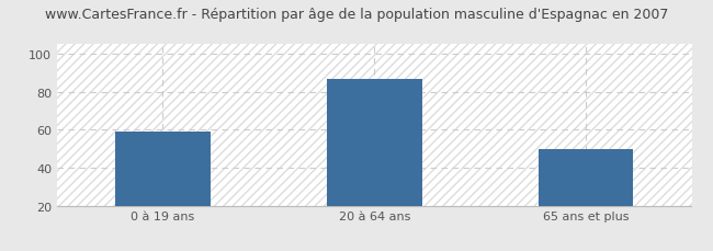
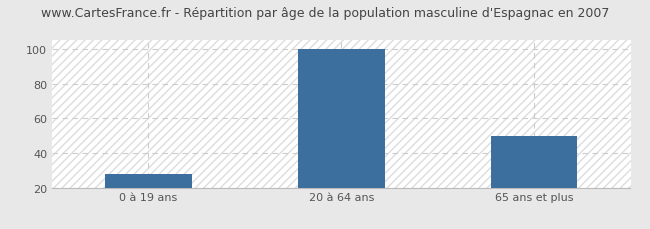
0 à 19 ans: 59 -> 28
20 à 64 ans: 87 -> 100
